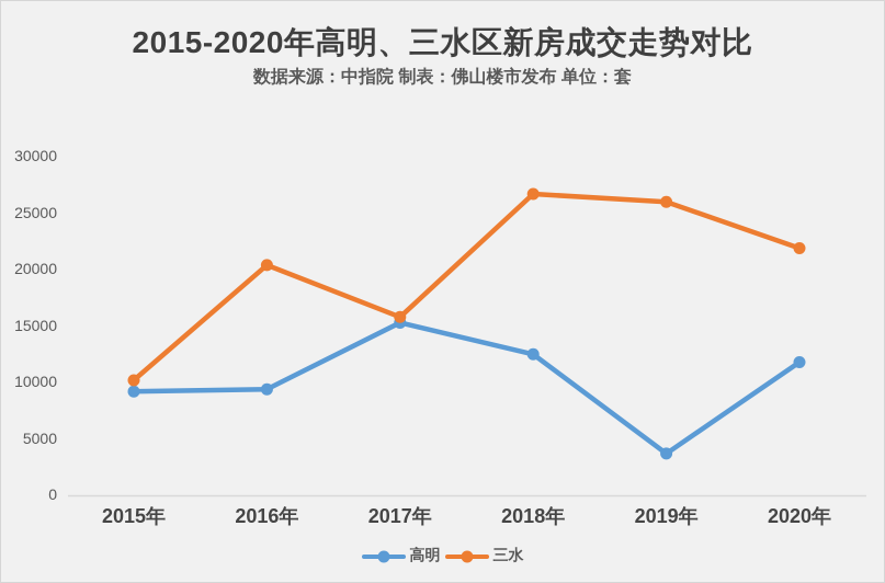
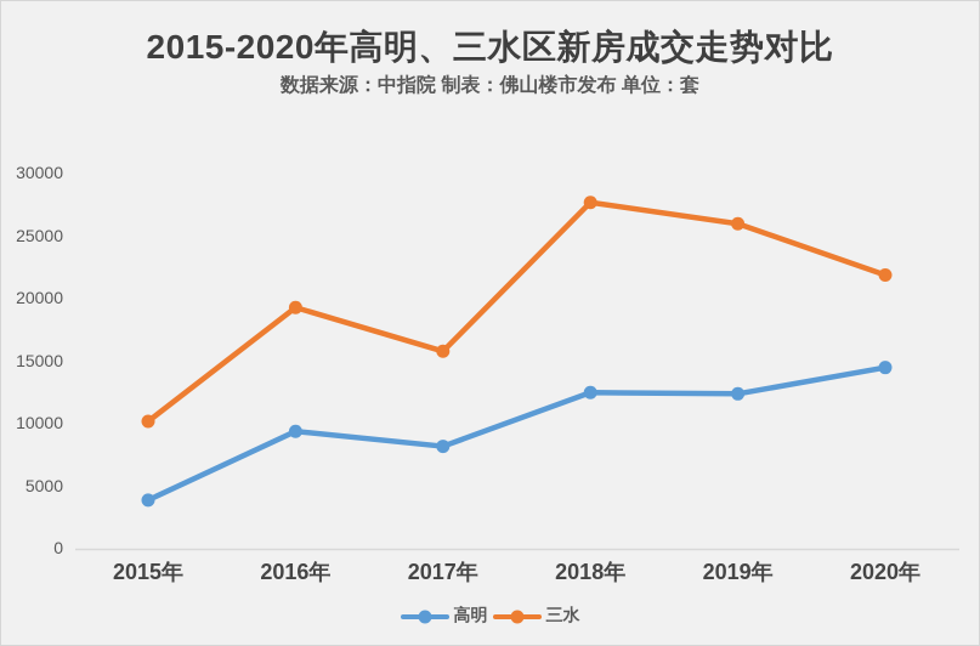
高明/2015年: 9100 -> 3800
三水/2016年: 20300 -> 19200
高明/2017年: 15200 -> 8100
三水/2018年: 26600 -> 27600
高明/2019年: 3600 -> 12300
高明/2020年: 11700 -> 14400
